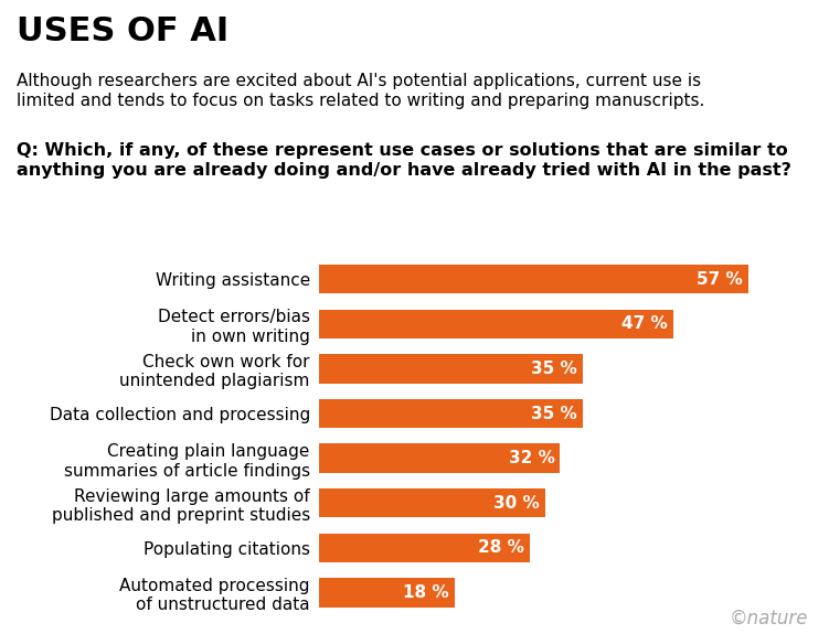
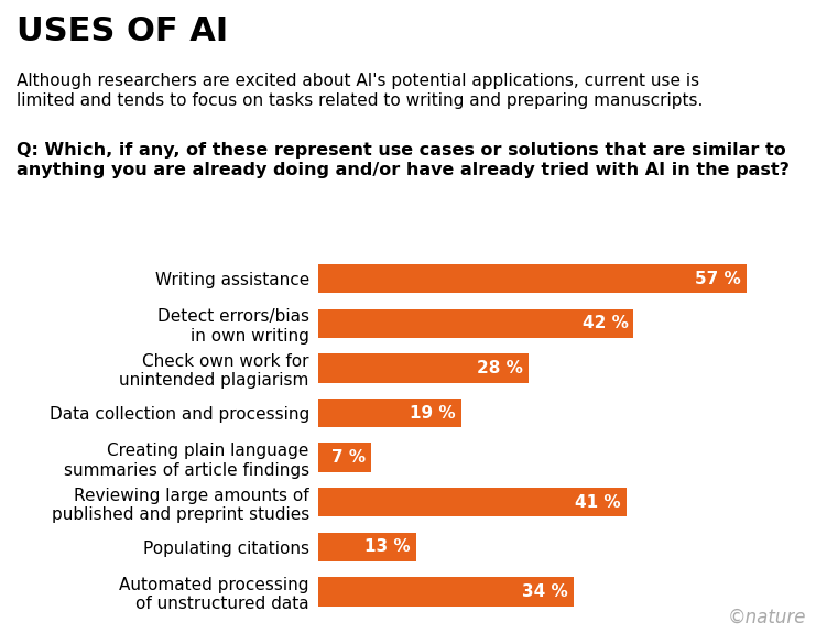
Detect errors/bias in own writing: 47 -> 42
Check own work for unintended plagiarism: 35 -> 28
Data collection and processing: 35 -> 19
Creating plain language summaries of article findings: 32 -> 7
Reviewing large amounts of published and preprint studies: 30 -> 41
Populating citations: 28 -> 13
Automated processing of unstructured data: 18 -> 34
